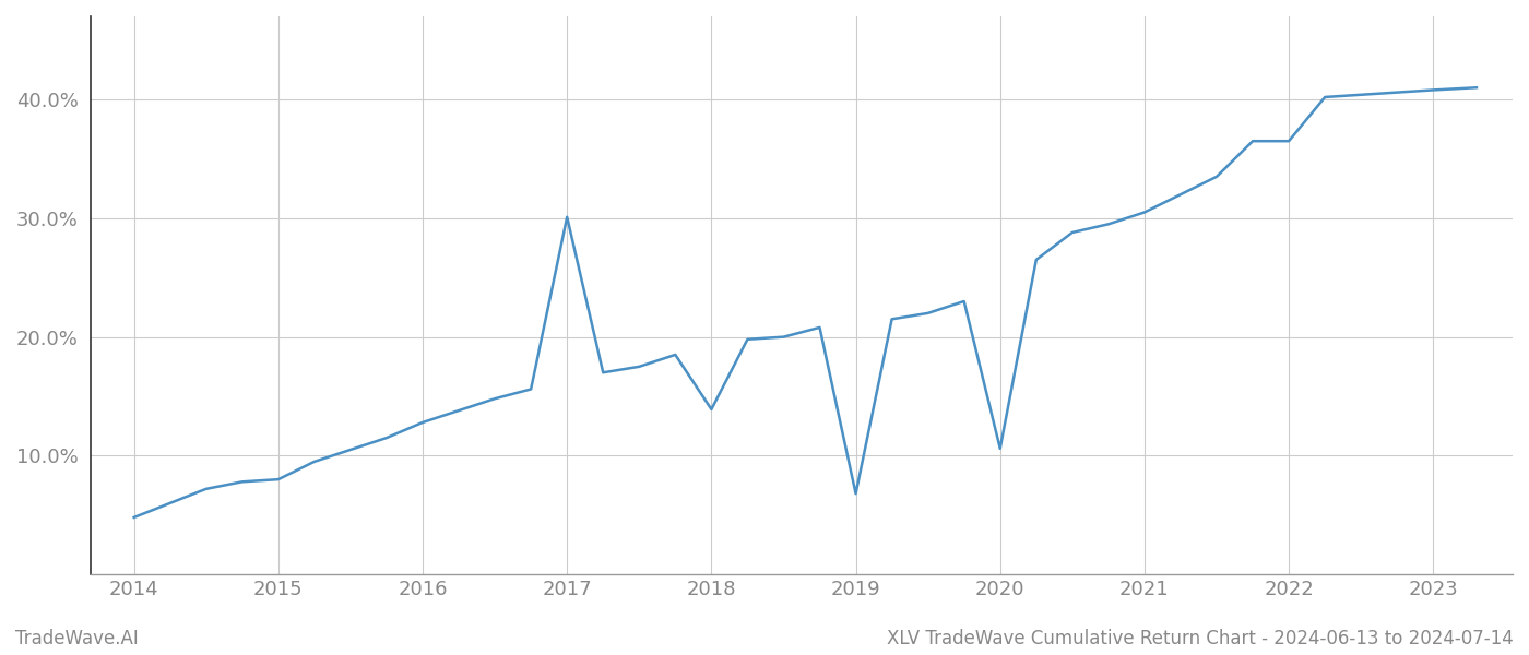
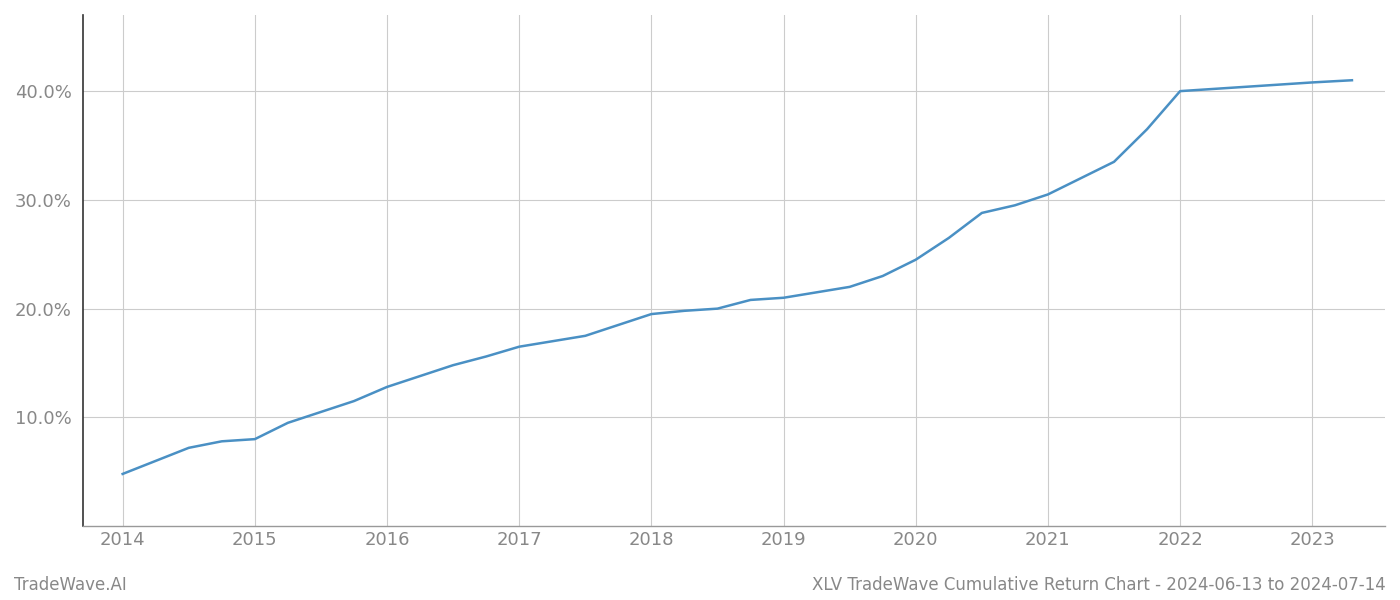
2017: 30.1% -> 16.5%
2018: 13.9% -> 19.5%
2019: 6.8% -> 21.0%
2020: 10.6% -> 24.5%
2022: 36.5% -> 40.0%
